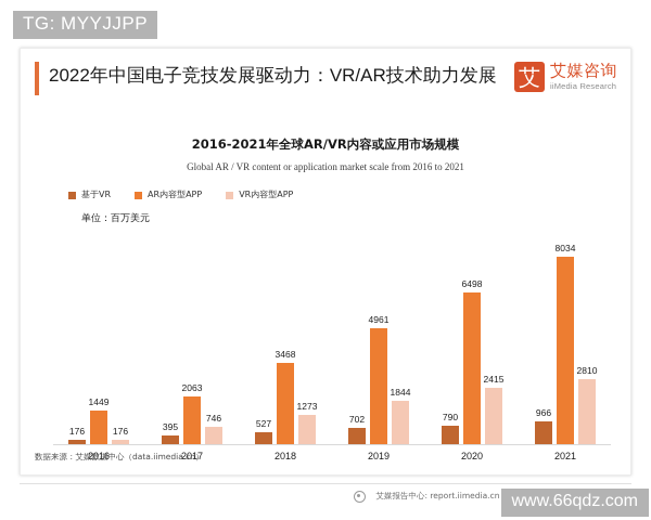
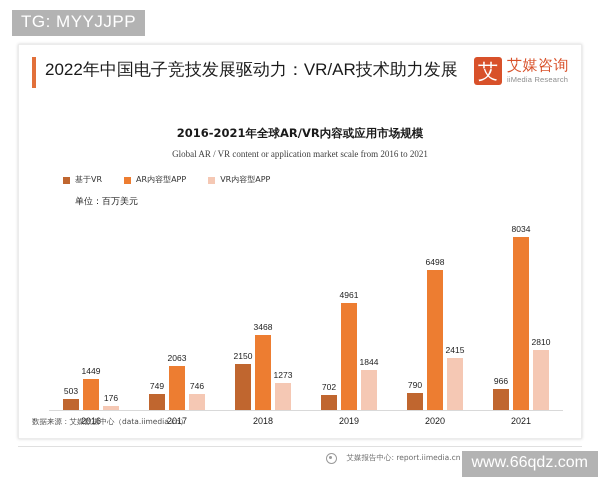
基于VR/2016: 176 -> 503
基于VR/2017: 395 -> 749
基于VR/2018: 527 -> 2150
